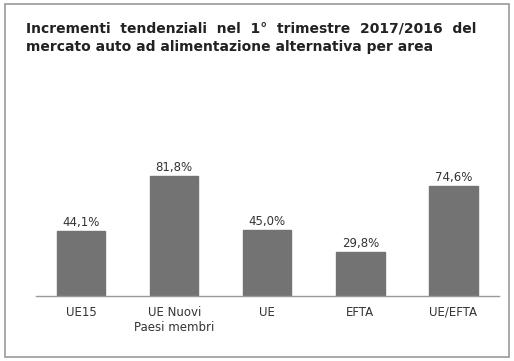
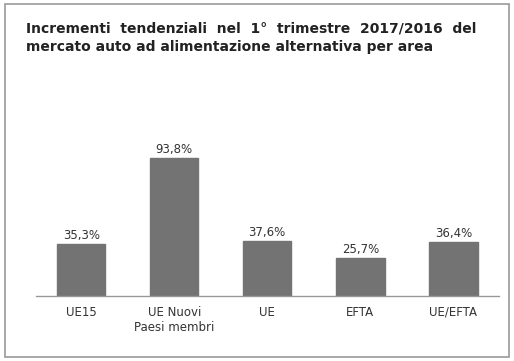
UE15: 44,1% -> 35,3%
UE Nuovi Paesi membri: 81,8% -> 93,8%
UE: 45,0% -> 37,6%
EFTA: 29,8% -> 25,7%
UE/EFTA: 74,6% -> 36,4%
